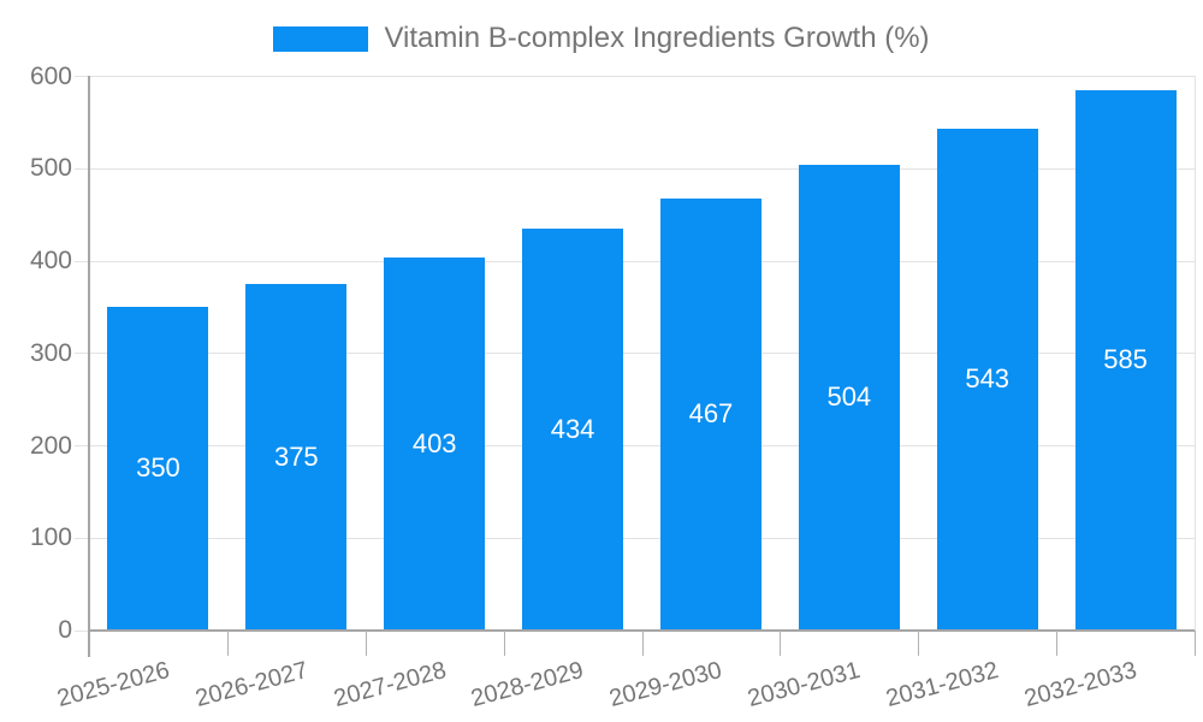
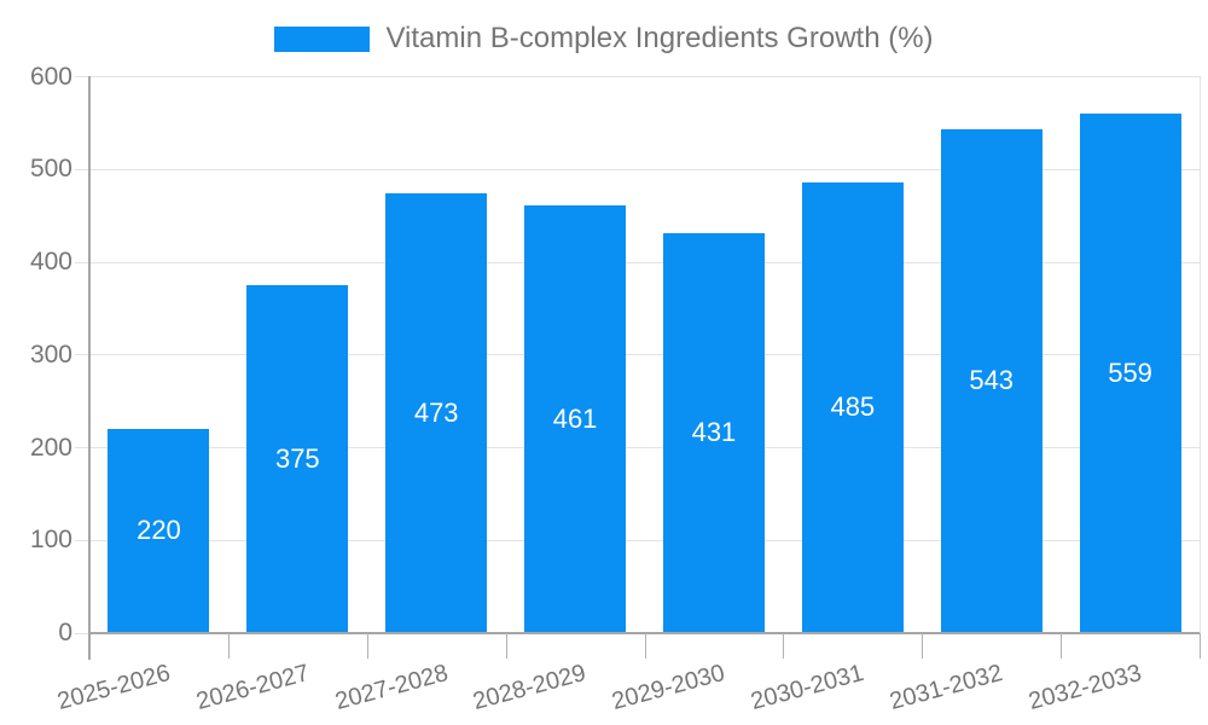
2025-2026: 350 -> 220
2027-2028: 403 -> 473
2028-2029: 434 -> 461
2029-2030: 467 -> 431
2030-2031: 504 -> 485
2032-2033: 585 -> 559
